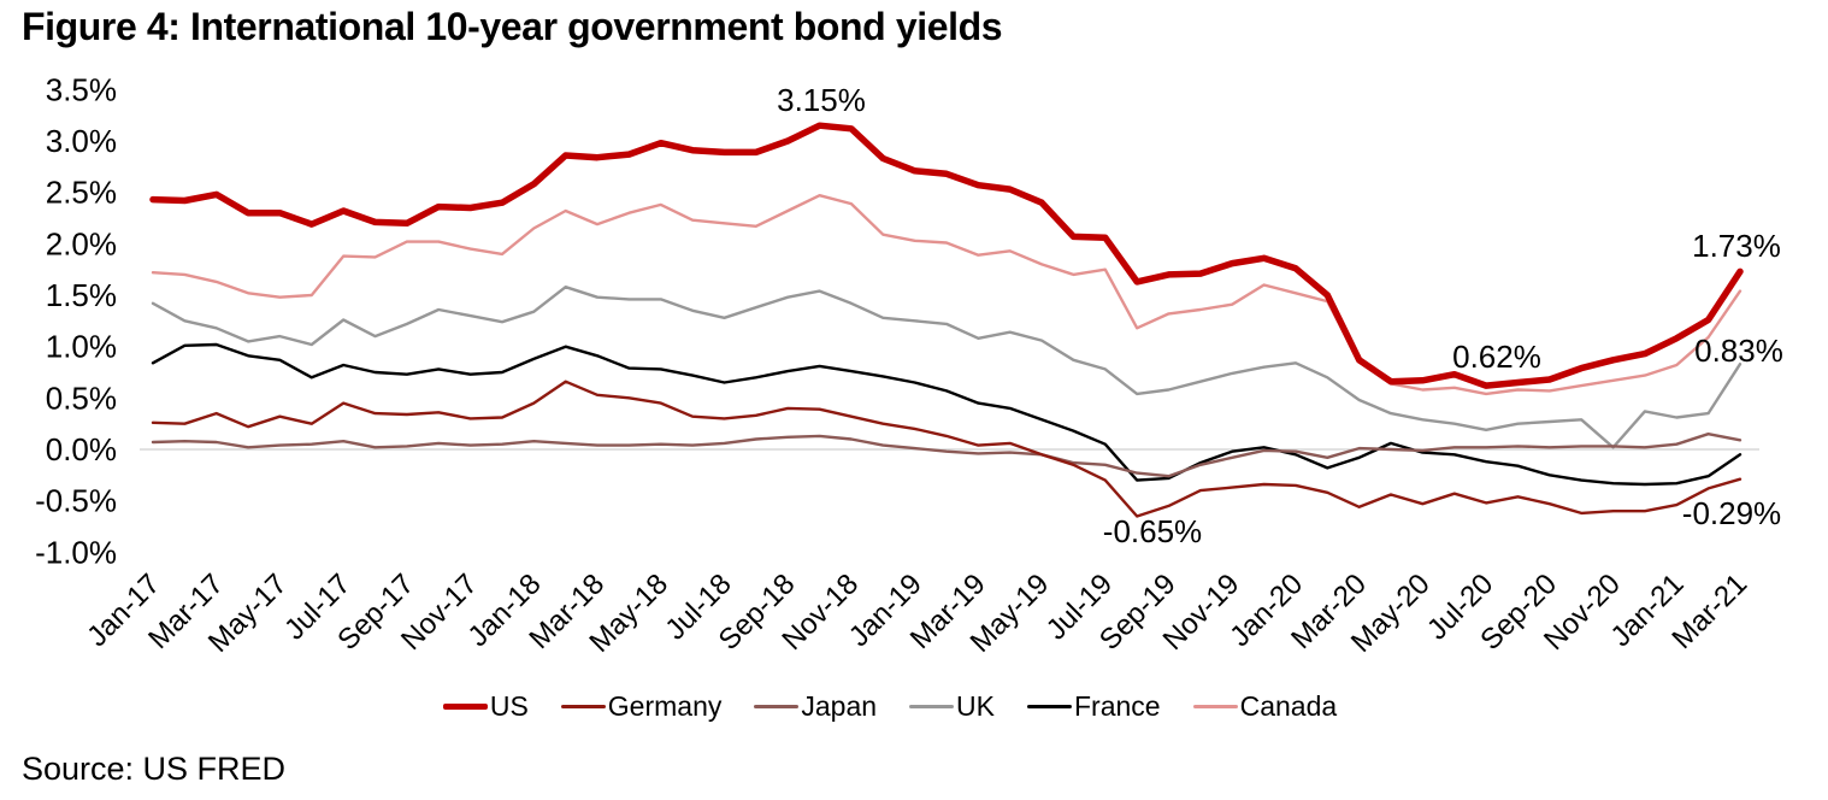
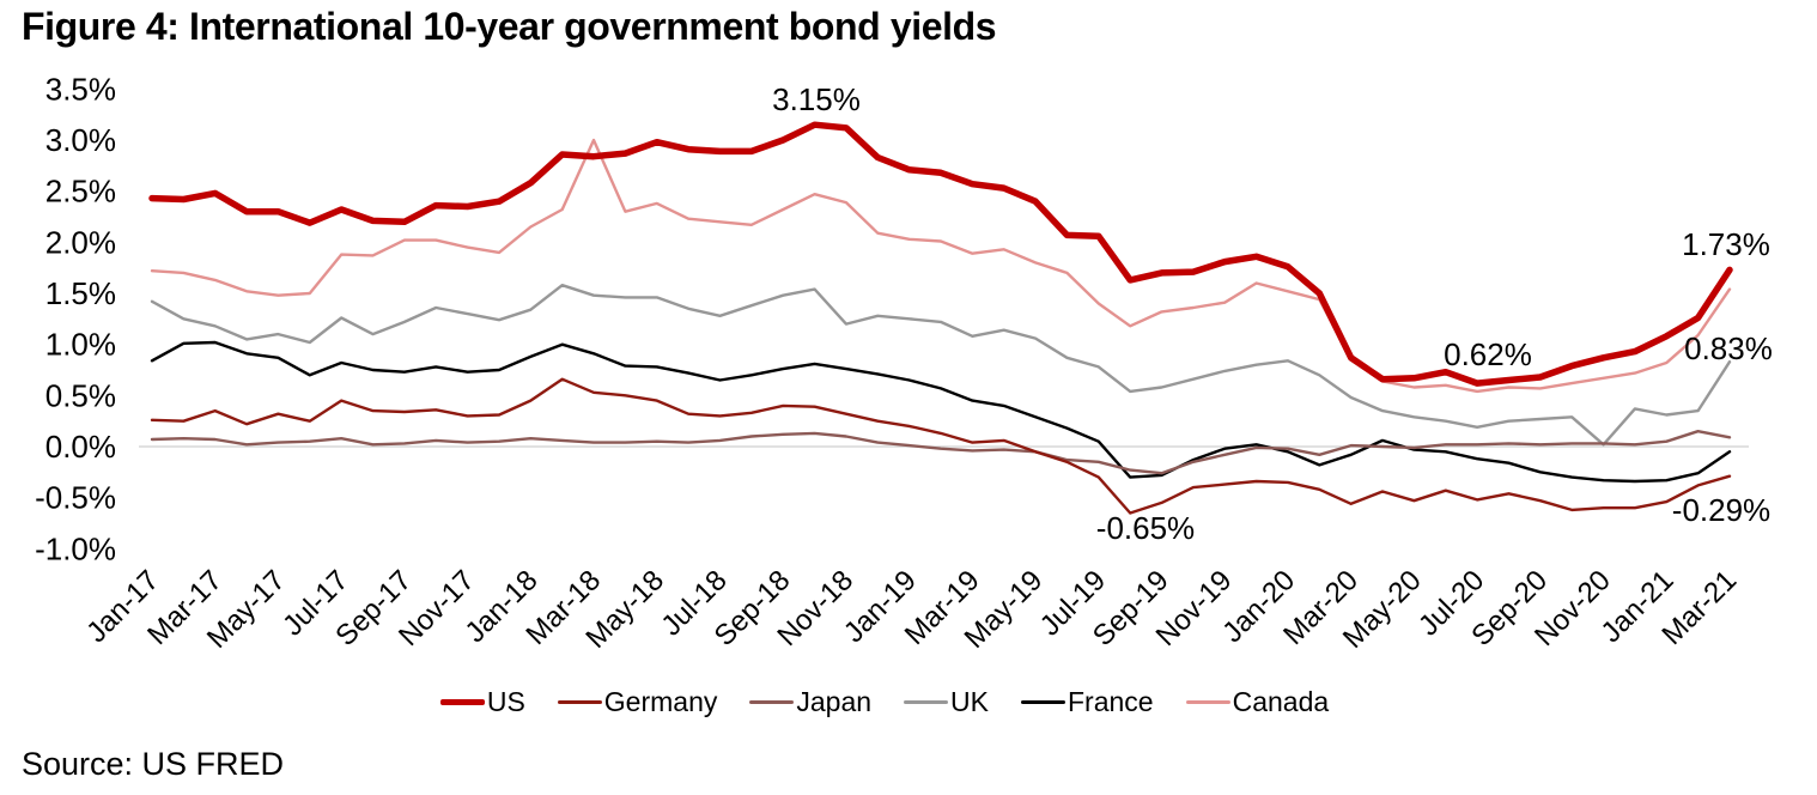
Canada/Mar-18: 2.2% -> 3.0%
UK/Nov-18: 1.4% -> 1.2%
Canada/Jul-19: 1.8% -> 1.4%
